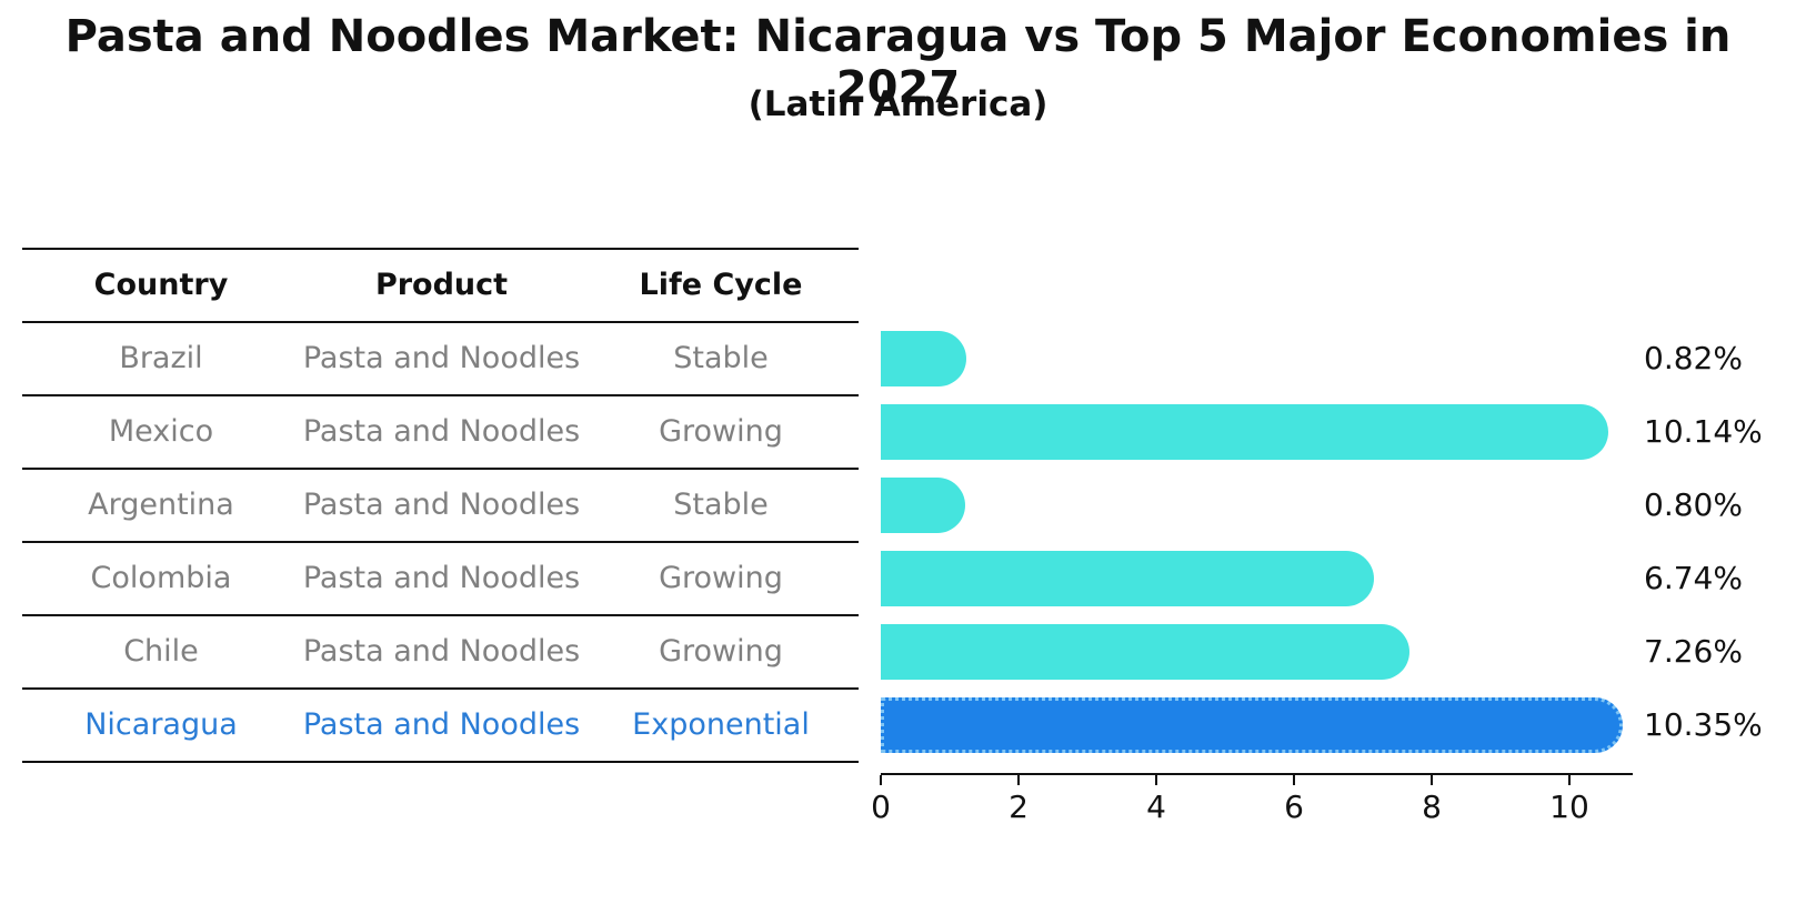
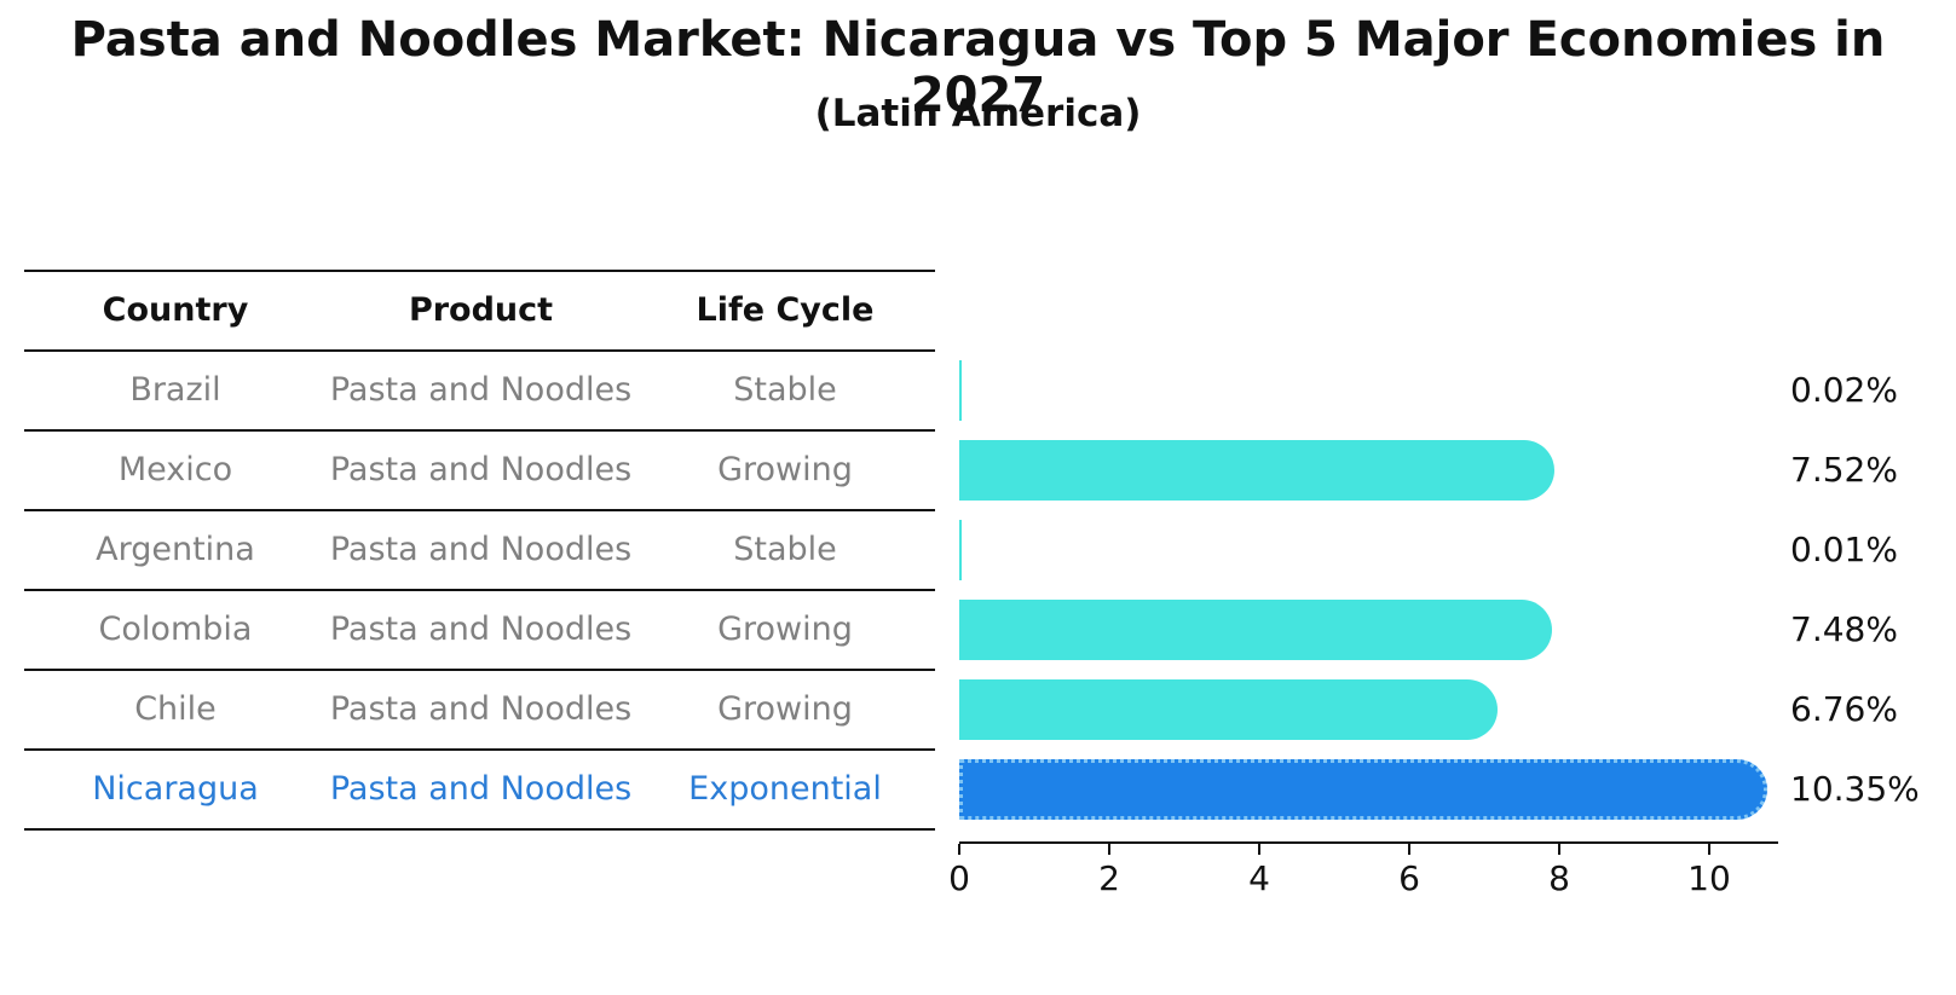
Brazil: 0.82% -> 0.02%
Mexico: 10.14% -> 7.52%
Argentina: 0.80% -> 0.01%
Colombia: 6.74% -> 7.48%
Chile: 7.26% -> 6.76%
